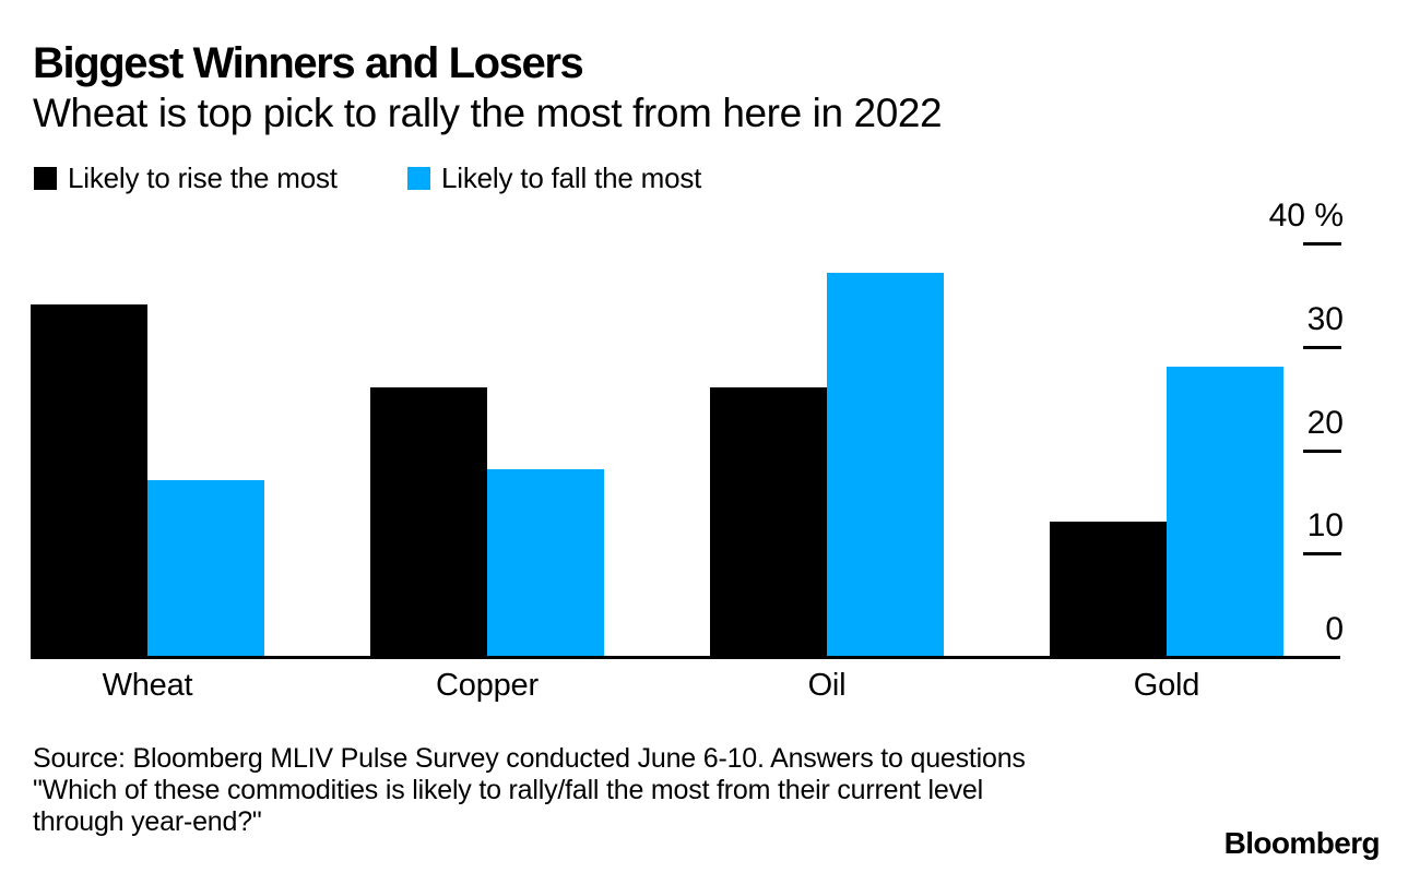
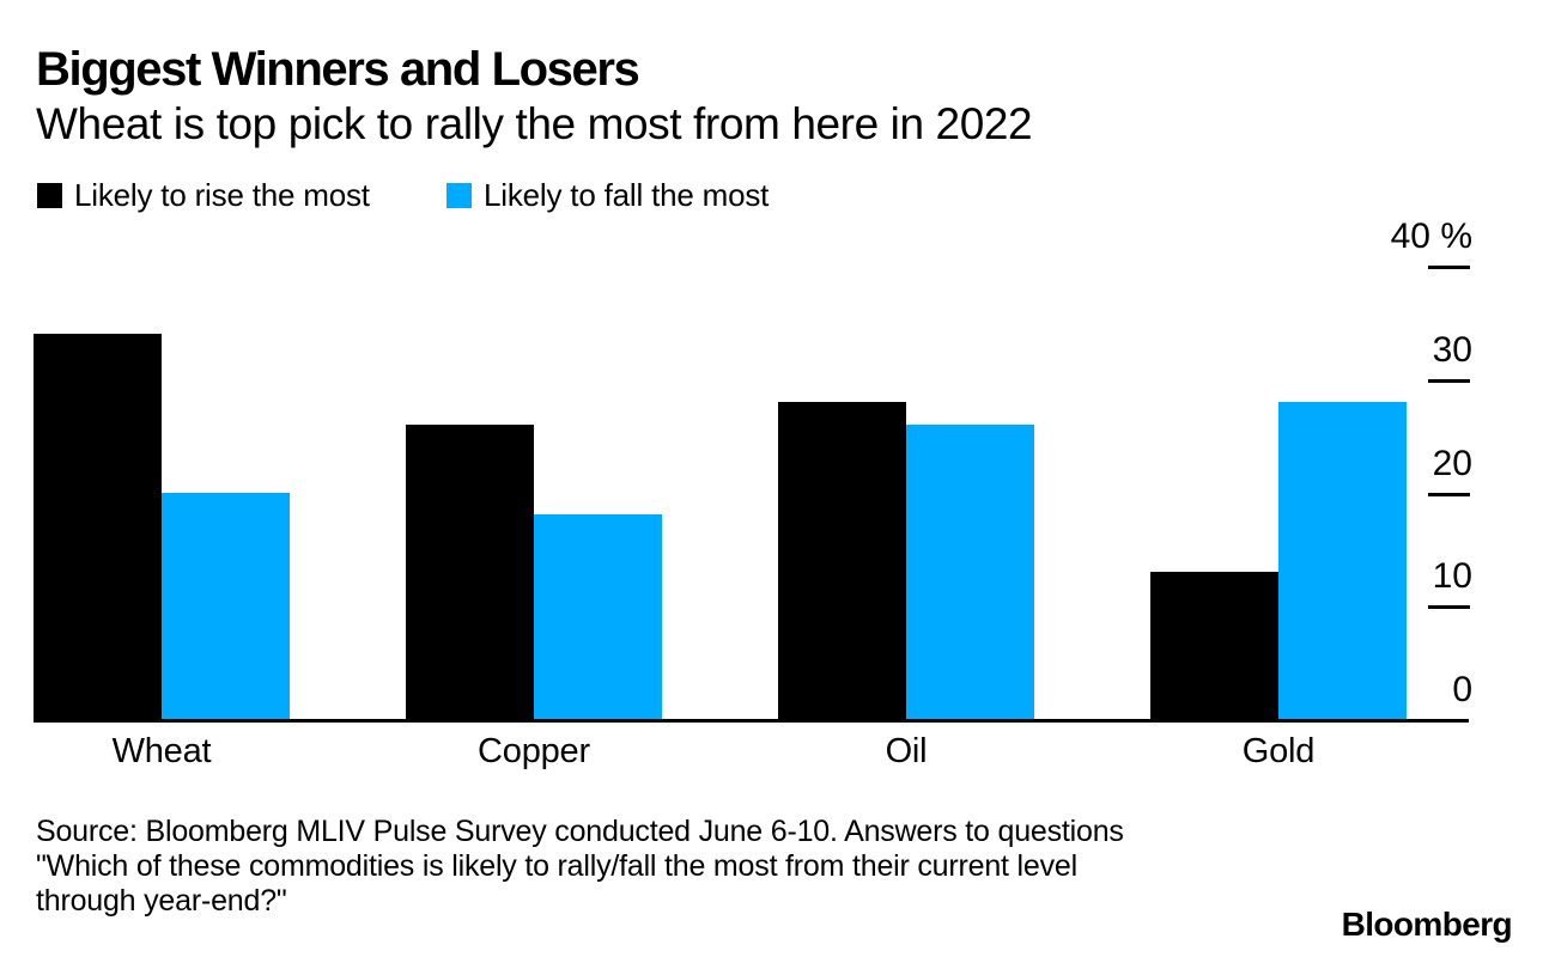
Likely to fall the most/Wheat: 17% -> 20%
Likely to rise the most/Oil: 26% -> 28%
Likely to fall the most/Oil: 37% -> 26%
